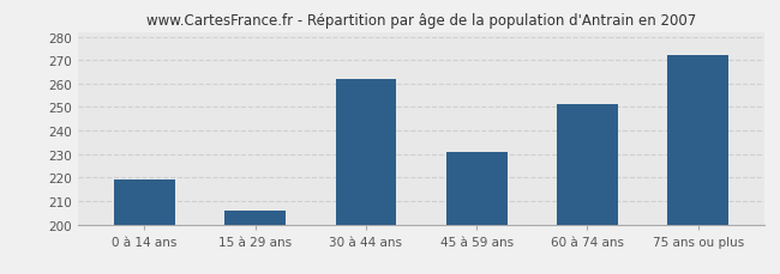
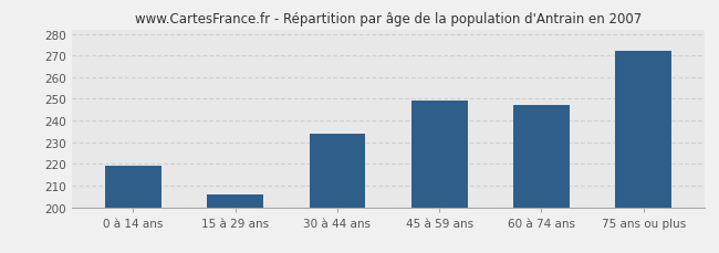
30 à 44 ans: 262 -> 234
45 à 59 ans: 231 -> 249
60 à 74 ans: 251 -> 247
